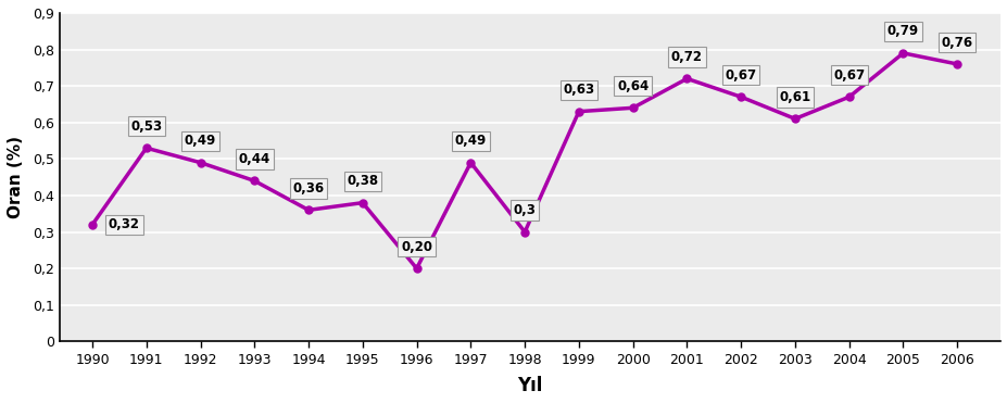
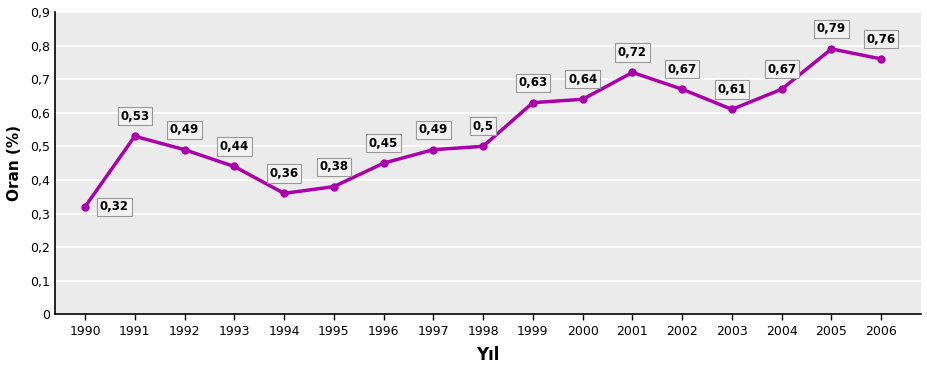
1996: 0,20 -> 0,45
1998: 0,3 -> 0,5
